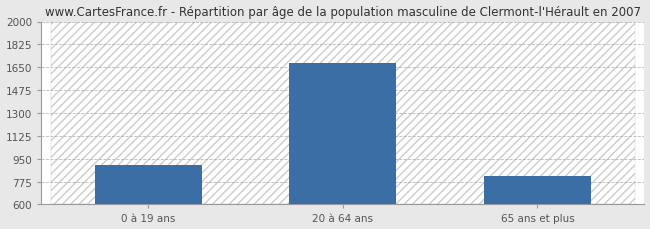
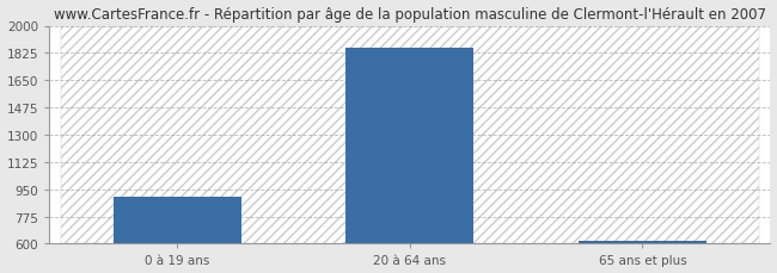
20 à 64 ans: 1680 -> 1860
65 ans et plus: 820 -> 620
